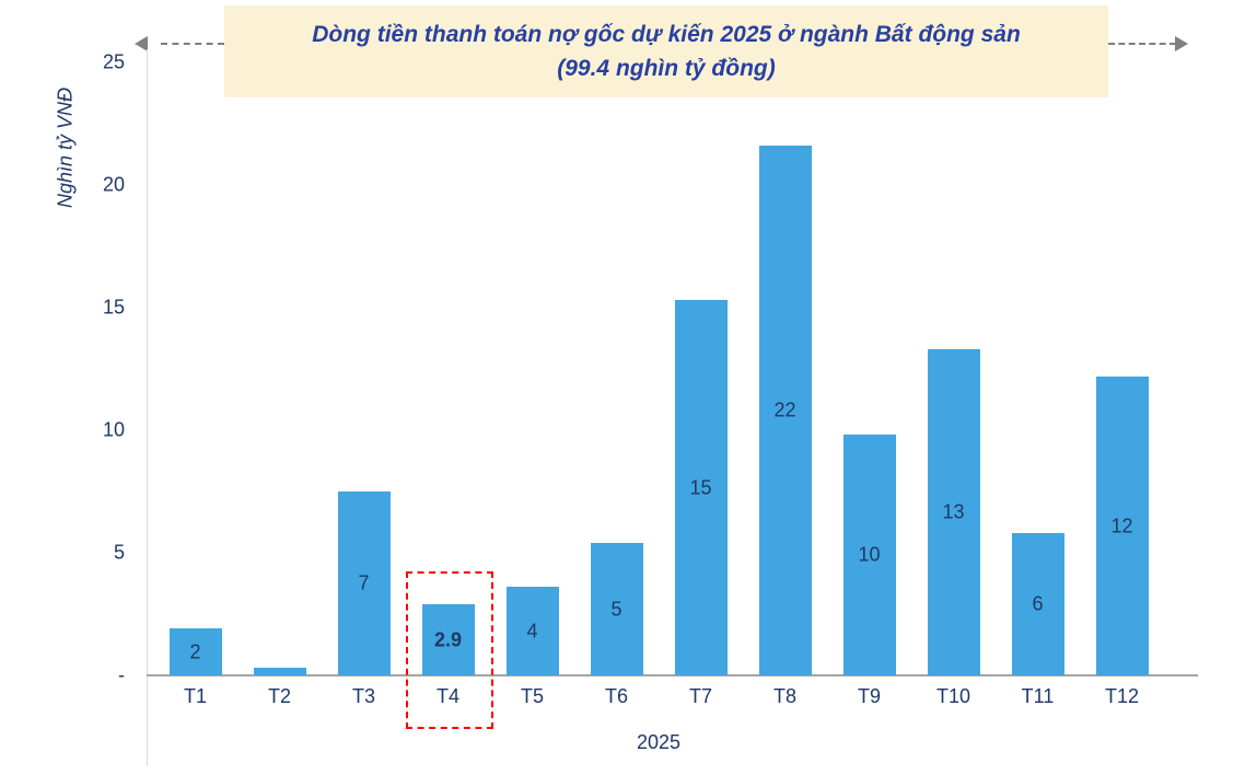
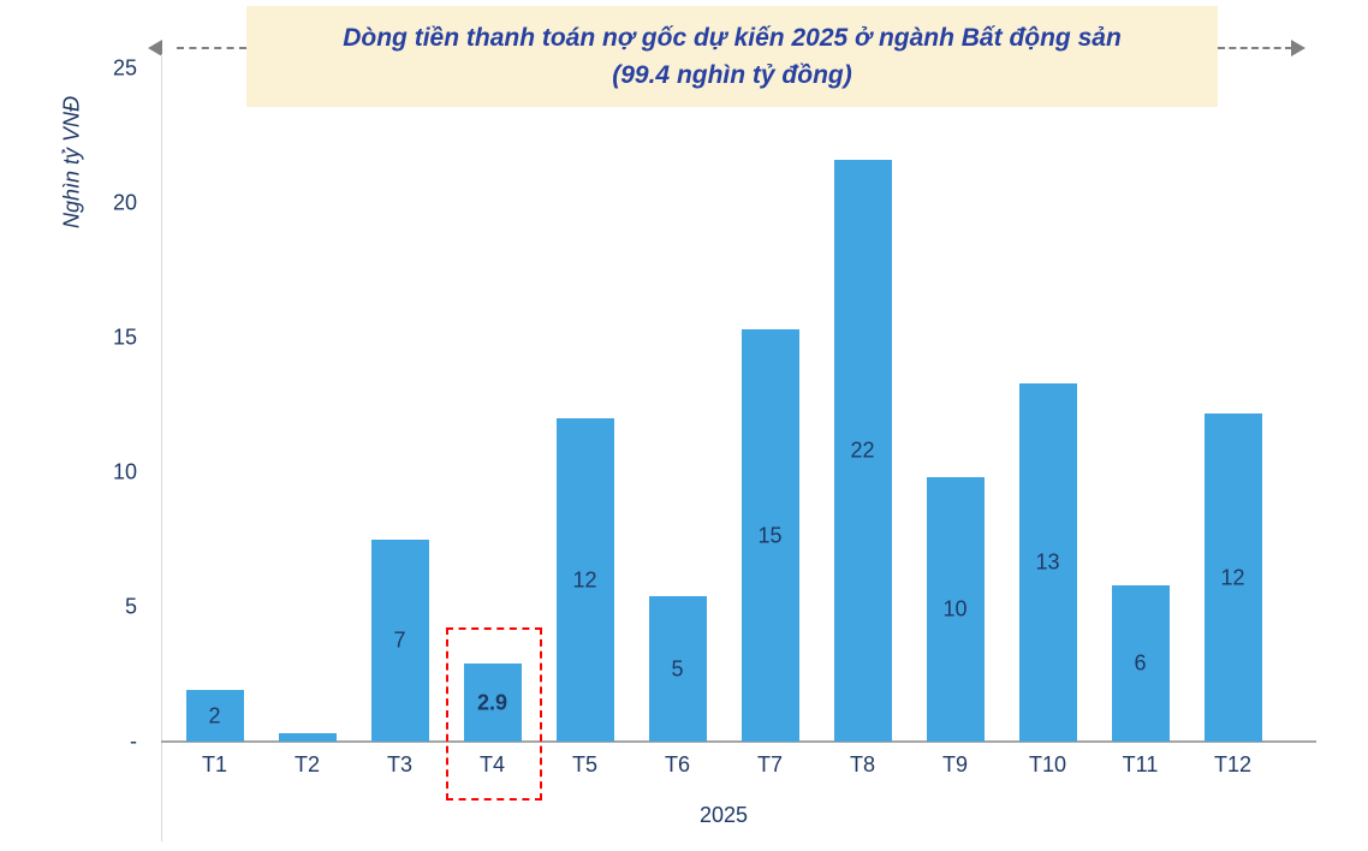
T5: 4 -> 12
